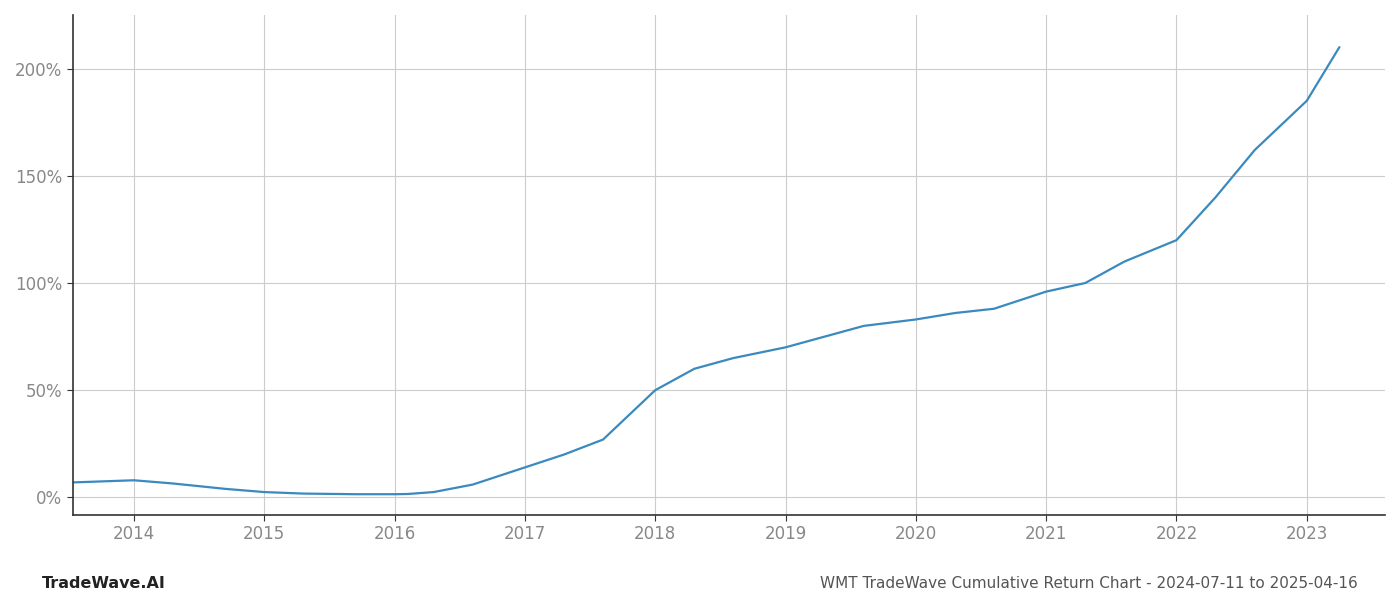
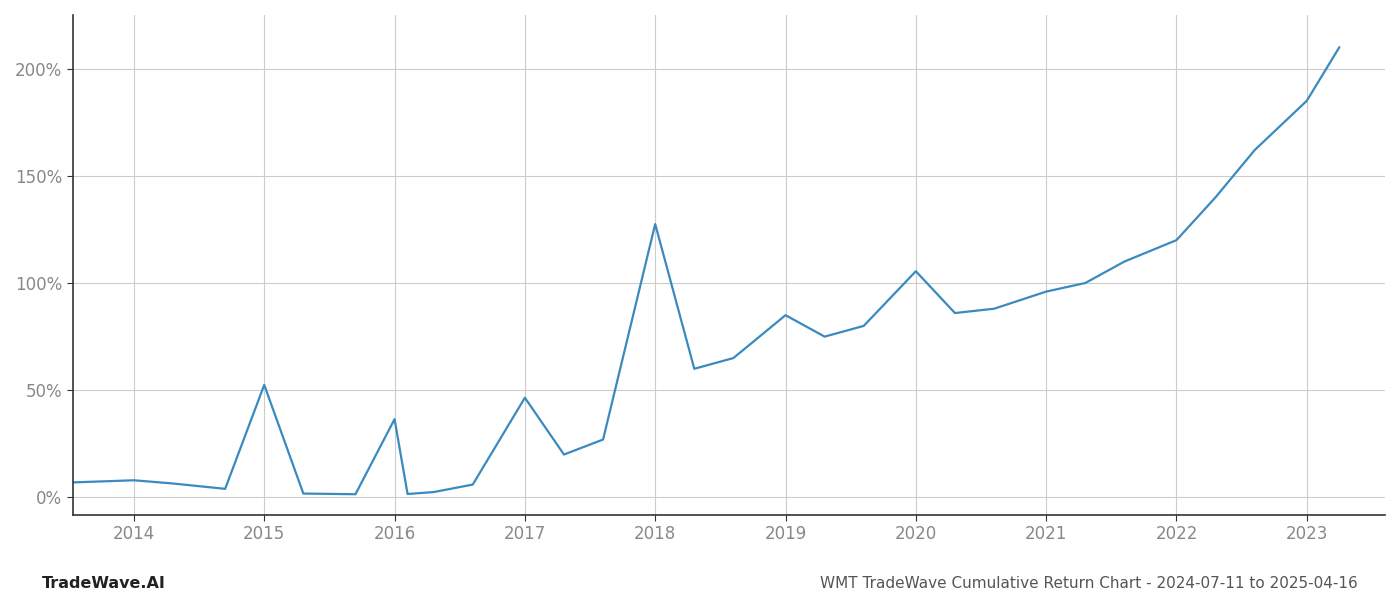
2015: 2.5% -> 52.5%
2016: 1.5% -> 36.5%
2017: 14.0% -> 46.5%
2018: 50.0% -> 127.5%
2019: 70.0% -> 85.0%
2020: 83.0% -> 105.5%
